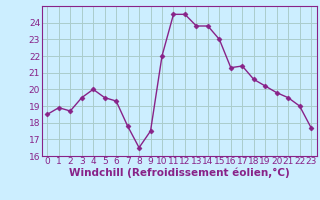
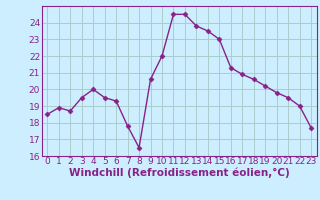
9: 17.5 -> 20.6
14: 23.8 -> 23.5
17: 21.4 -> 20.9
